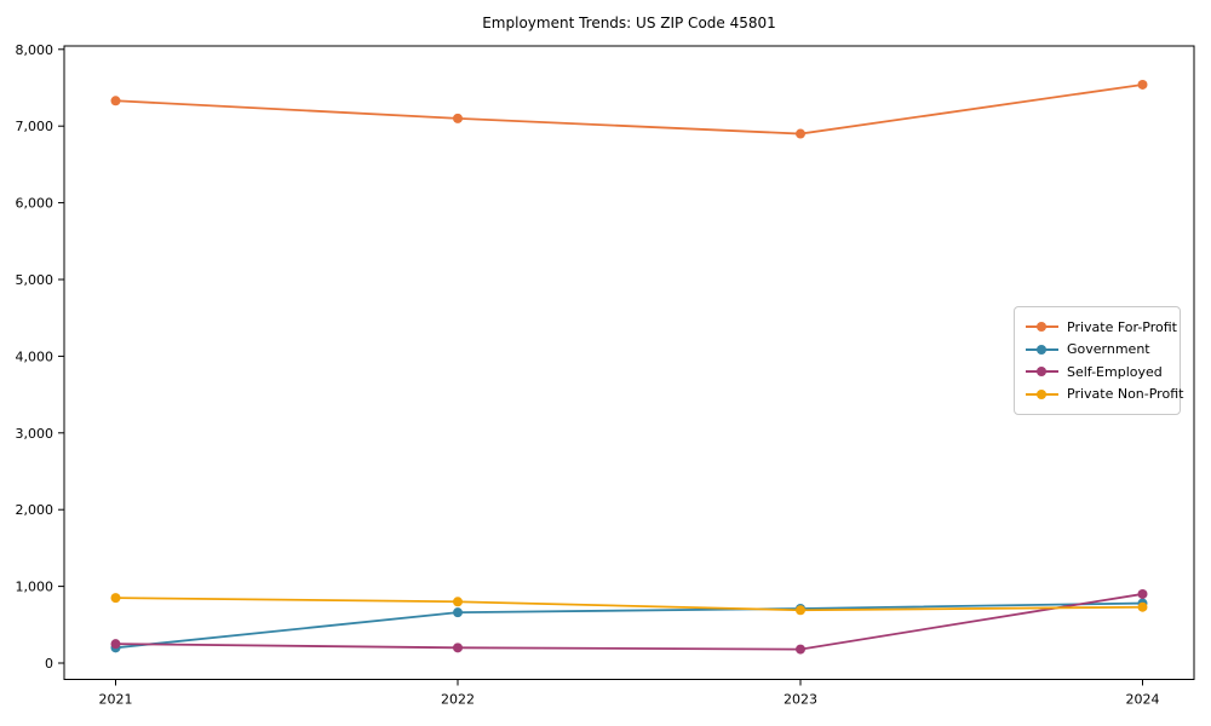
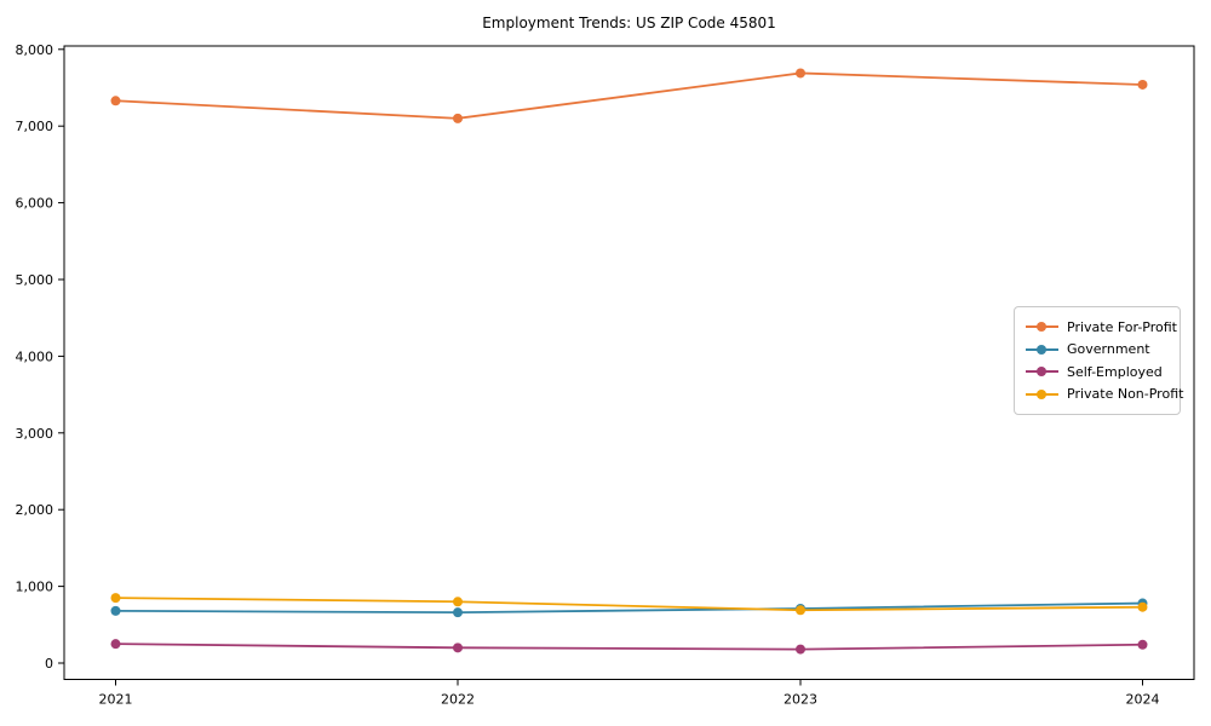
Government/2021: 200 -> 700
Private For-Profit/2023: 6900 -> 7700
Self-Employed/2024: 900 -> 200
